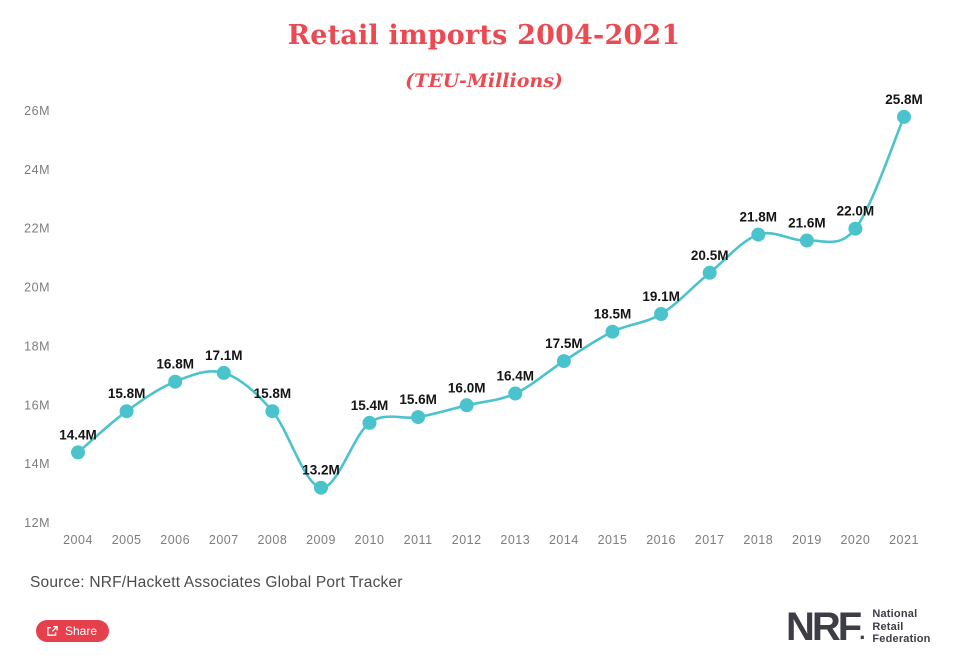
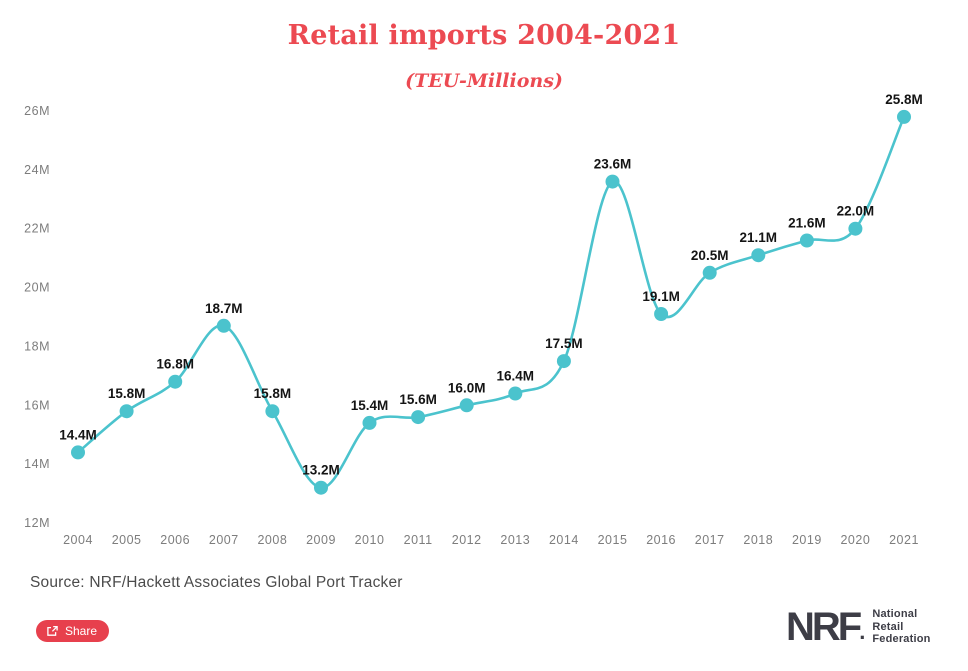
2007: 17.1M -> 18.7M
2015: 18.5M -> 23.6M
2018: 21.8M -> 21.1M
